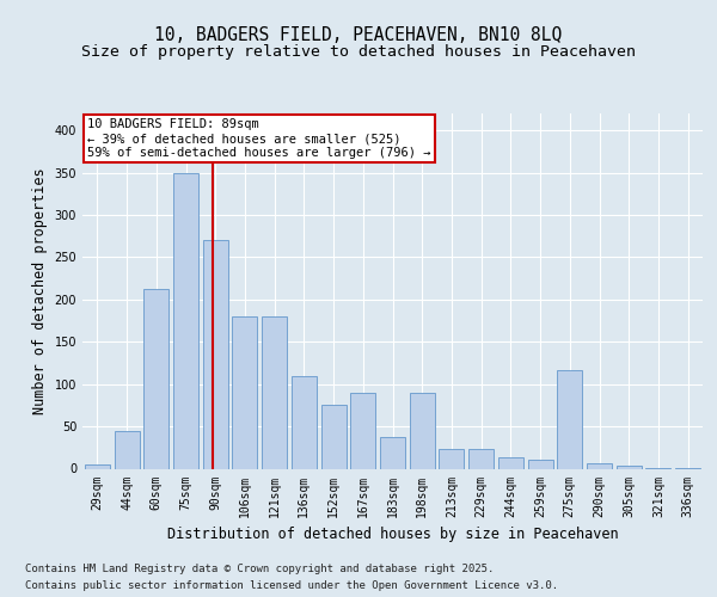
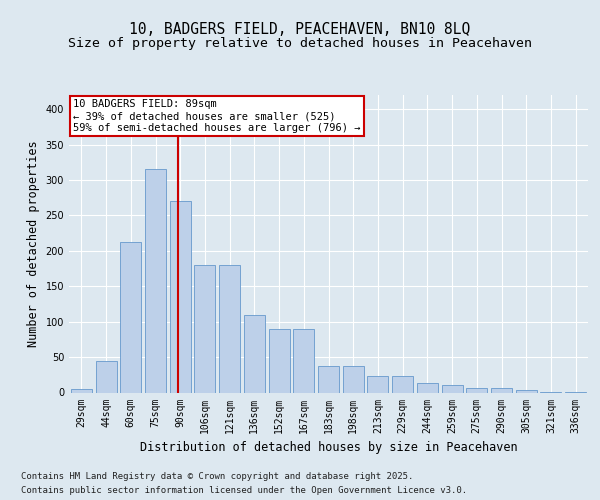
75sqm: 350 -> 315
152sqm: 76 -> 90
198sqm: 90 -> 38
275sqm: 116 -> 6
